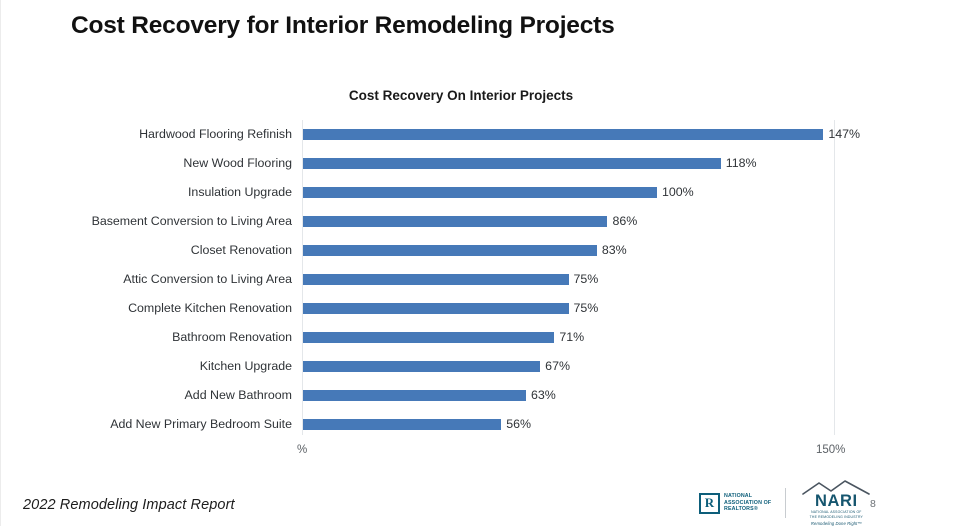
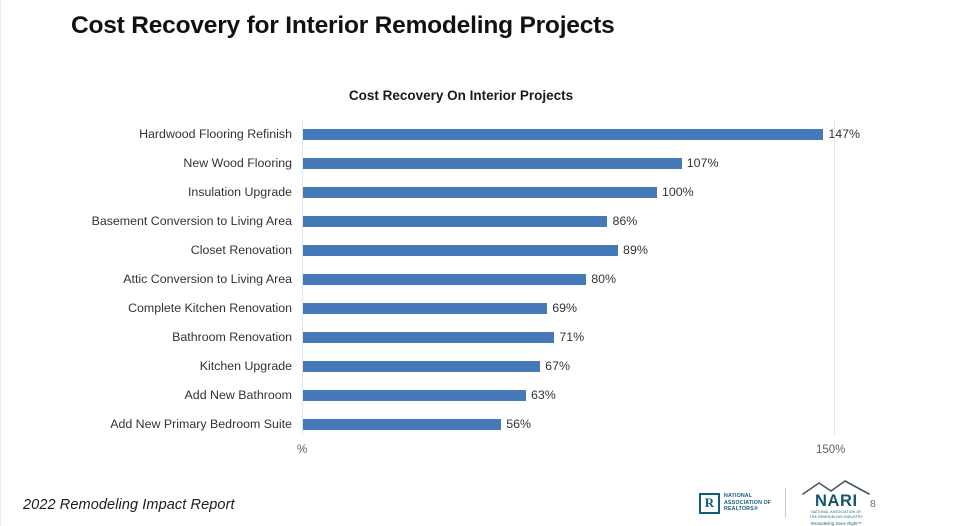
New Wood Flooring: 118% -> 107%
Closet Renovation: 83% -> 89%
Attic Conversion to Living Area: 75% -> 80%
Complete Kitchen Renovation: 75% -> 69%
